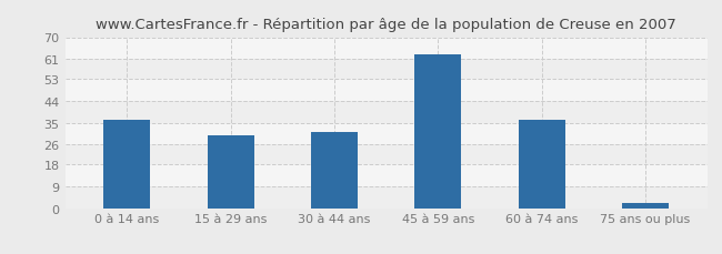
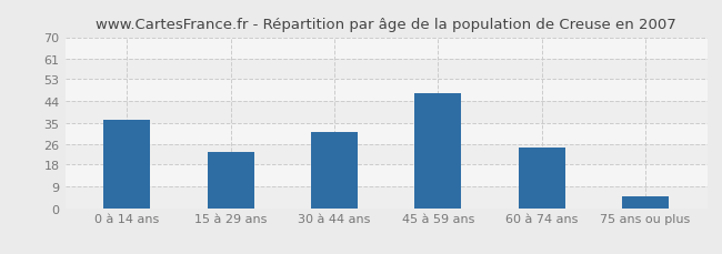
15 à 29 ans: 30 -> 23
45 à 59 ans: 63 -> 47
60 à 74 ans: 36 -> 25
75 ans ou plus: 2 -> 5
